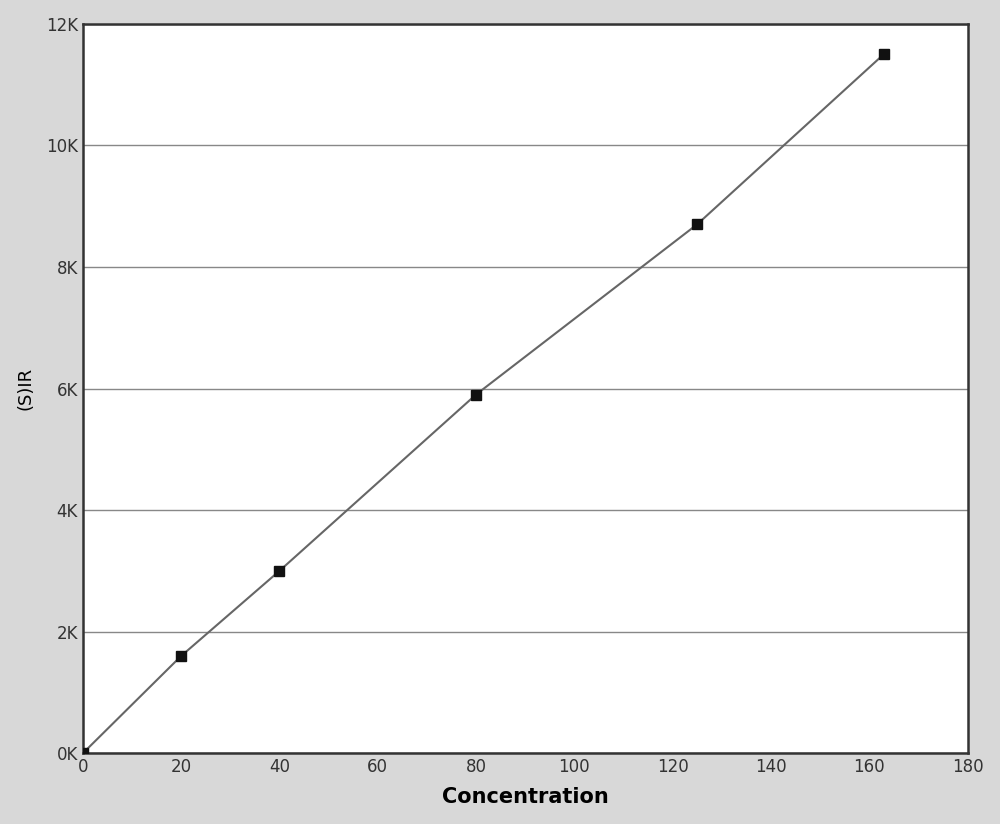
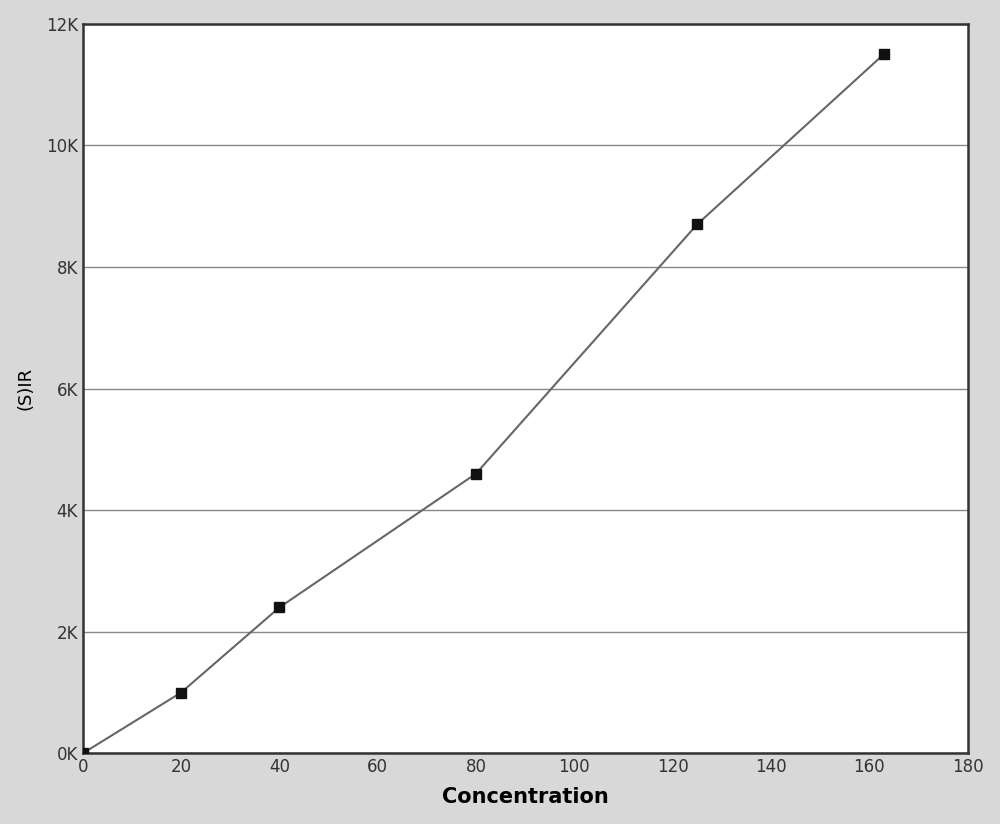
20: 1.6K -> 1.0K
40: 3.0K -> 2.4K
80: 5.9K -> 4.6K
